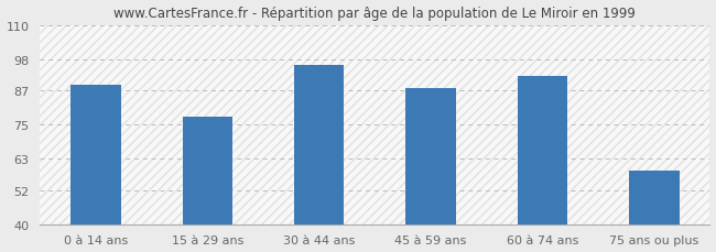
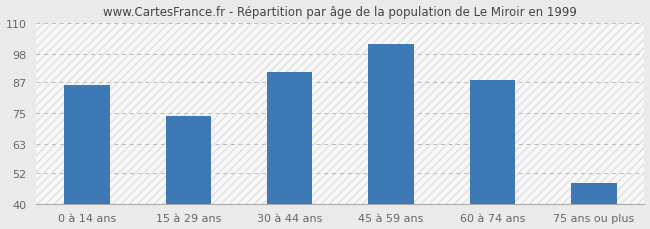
0 à 14 ans: 89 -> 86
15 à 29 ans: 78 -> 74
30 à 44 ans: 96 -> 91
45 à 59 ans: 88 -> 102
60 à 74 ans: 92 -> 88
75 ans ou plus: 59 -> 48
